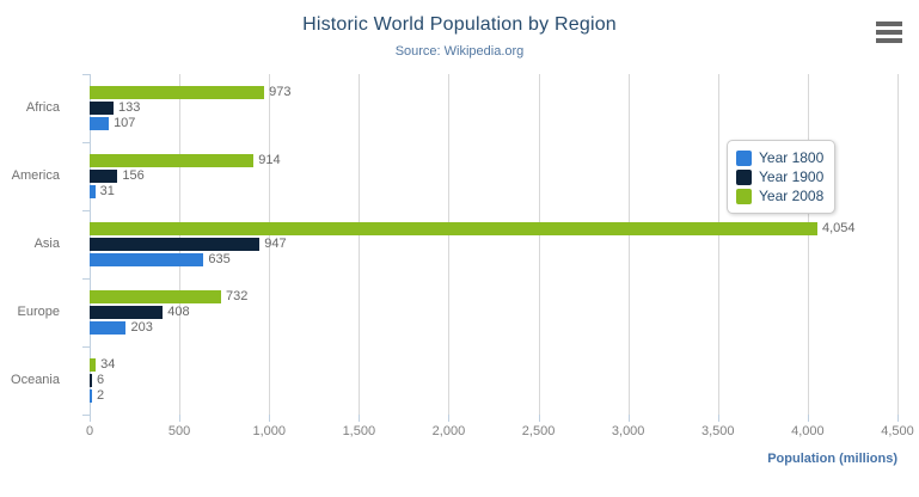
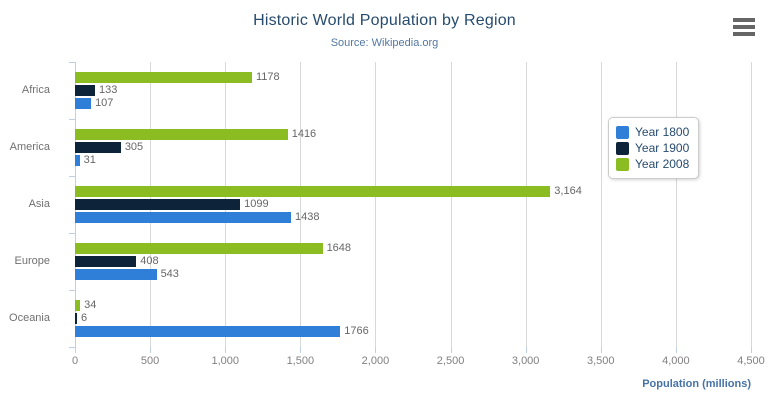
Year 2008/Africa: 973 -> 1178
Year 1900/America: 156 -> 305
Year 2008/America: 914 -> 1416
Year 1800/Asia: 635 -> 1438
Year 1900/Asia: 947 -> 1099
Year 2008/Asia: 4,054 -> 3,164
Year 1800/Europe: 203 -> 543
Year 2008/Europe: 732 -> 1648
Year 1800/Oceania: 2 -> 1766
